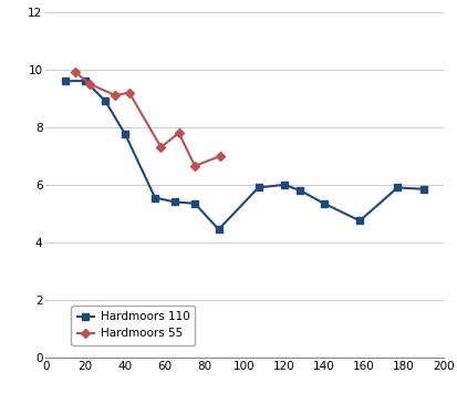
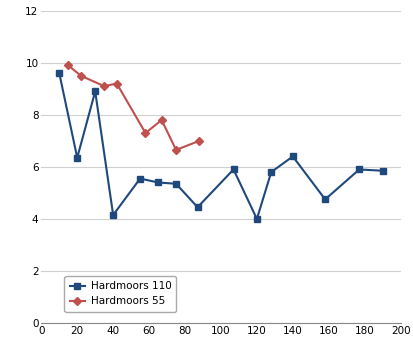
Hardmoors 110/20: 9.60 -> 6.35
Hardmoors 110/40: 7.75 -> 4.15
Hardmoors 110/120: 6.00 -> 4.00
Hardmoors 110/140: 5.35 -> 6.40
